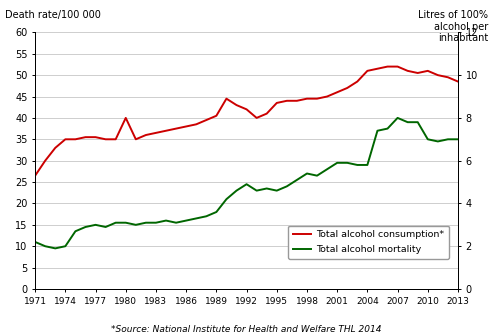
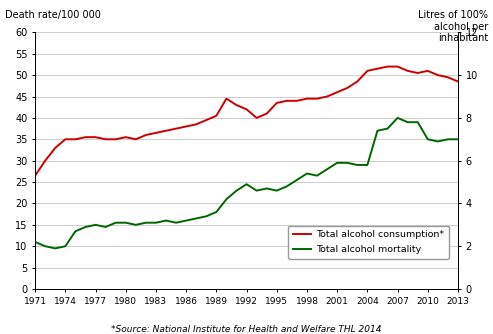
Total alcohol consumption*/1980: 8.0 -> 7.1
